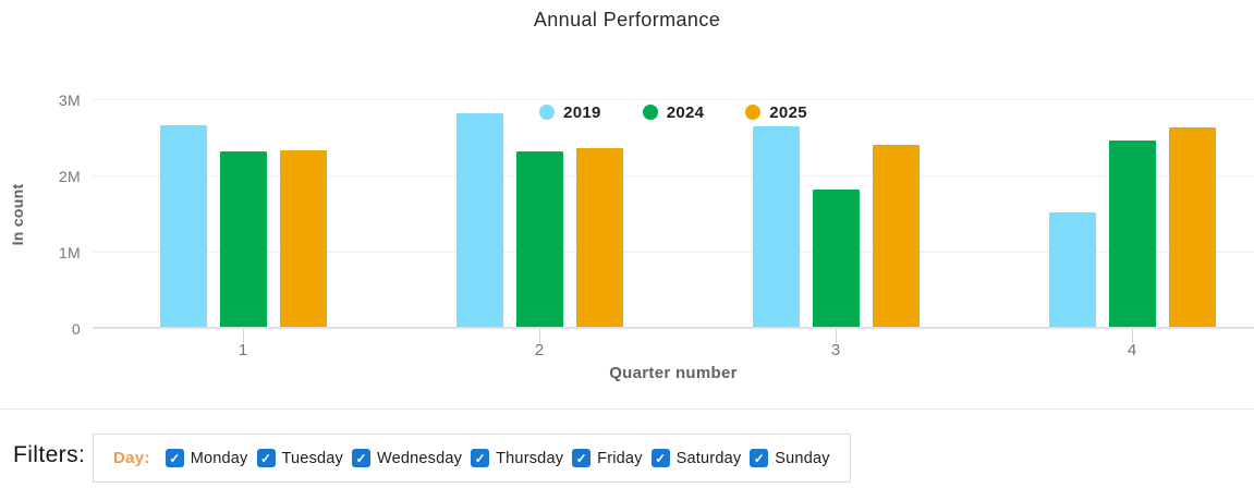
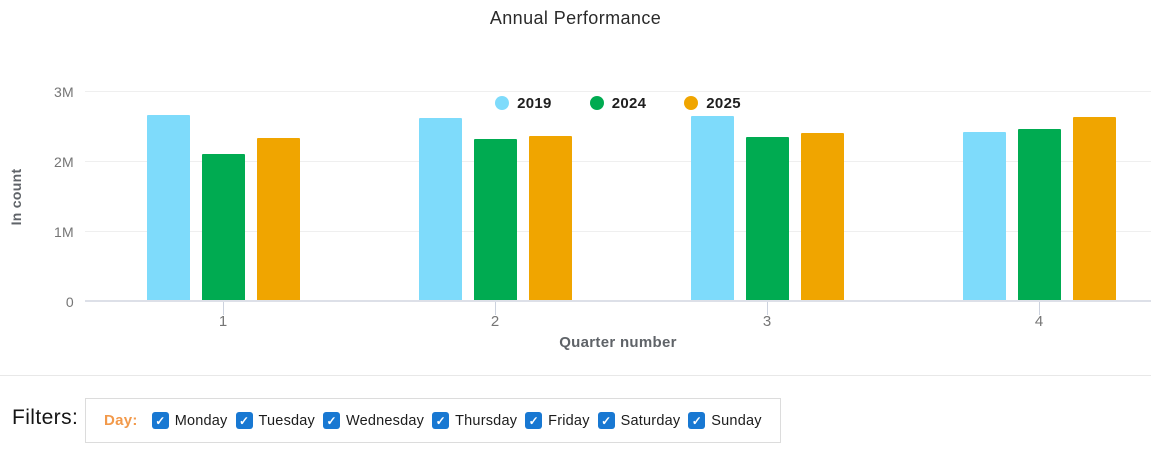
2024/1: 2.3M -> 2.1M
2019/2: 2.8M -> 2.6M
2024/3: 1.8M -> 2.3M
2019/4: 1.5M -> 2.4M
